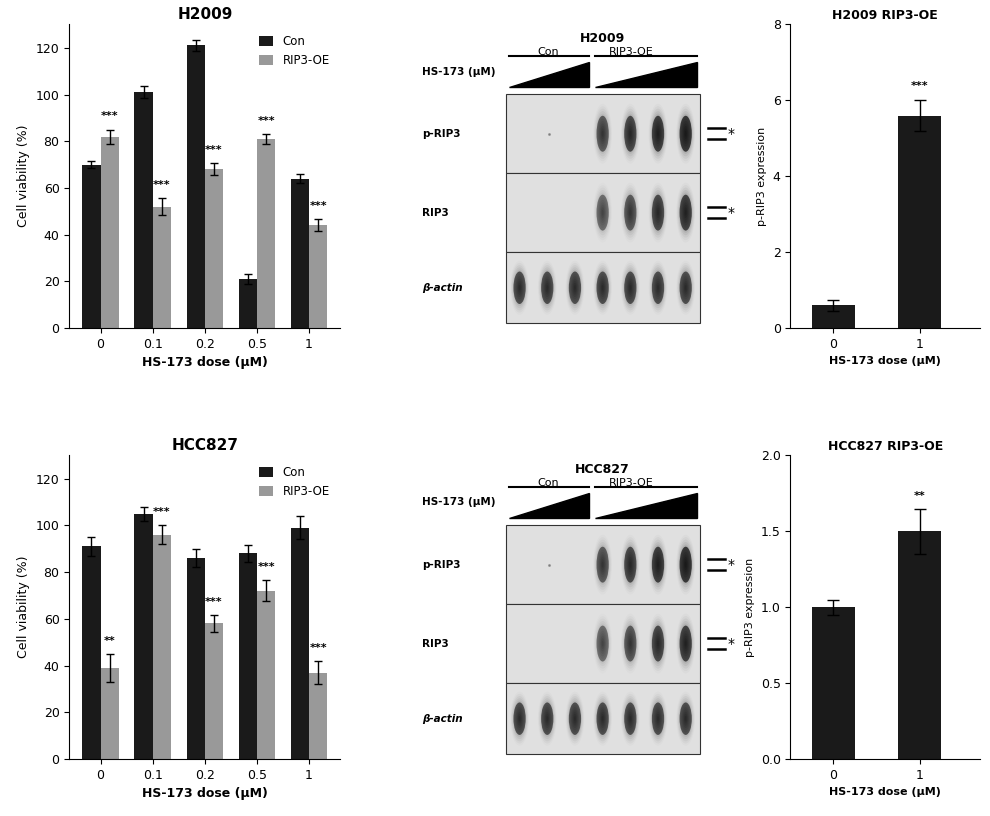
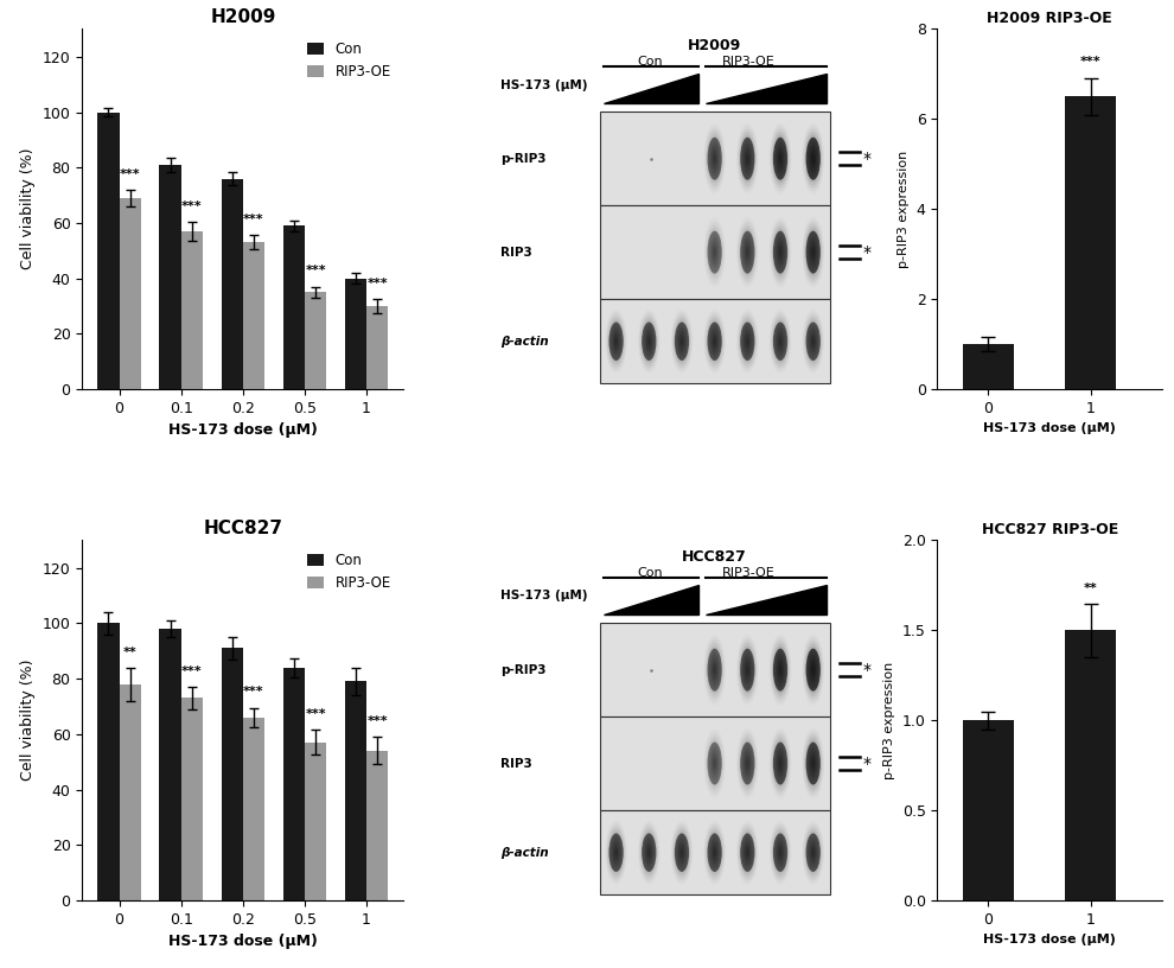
H2009/Con/0: 70 -> 100
H2009/RIP3-OE/0: 82 -> 69
H2009/Con/0.1: 101 -> 81
H2009/RIP3-OE/0.1: 52 -> 57
H2009/Con/0.2: 121 -> 76
H2009/RIP3-OE/0.2: 68 -> 53
H2009/Con/0.5: 21 -> 59
H2009/RIP3-OE/0.5: 81 -> 35
H2009/Con/1: 64 -> 40
H2009/RIP3-OE/1: 44 -> 30
H2009 RIP3-OE/0: 0.6 -> 1.0
H2009 RIP3-OE/1: 5.6 -> 6.5
HCC827/Con/0: 91 -> 100
HCC827/RIP3-OE/0: 39 -> 78
HCC827/Con/0.1: 105 -> 98
HCC827/RIP3-OE/0.1: 96 -> 73
HCC827/Con/0.2: 86 -> 91
HCC827/RIP3-OE/0.2: 58 -> 66
HCC827/Con/0.5: 88 -> 84
HCC827/RIP3-OE/0.5: 72 -> 57
HCC827/Con/1: 99 -> 79
HCC827/RIP3-OE/1: 37 -> 54
